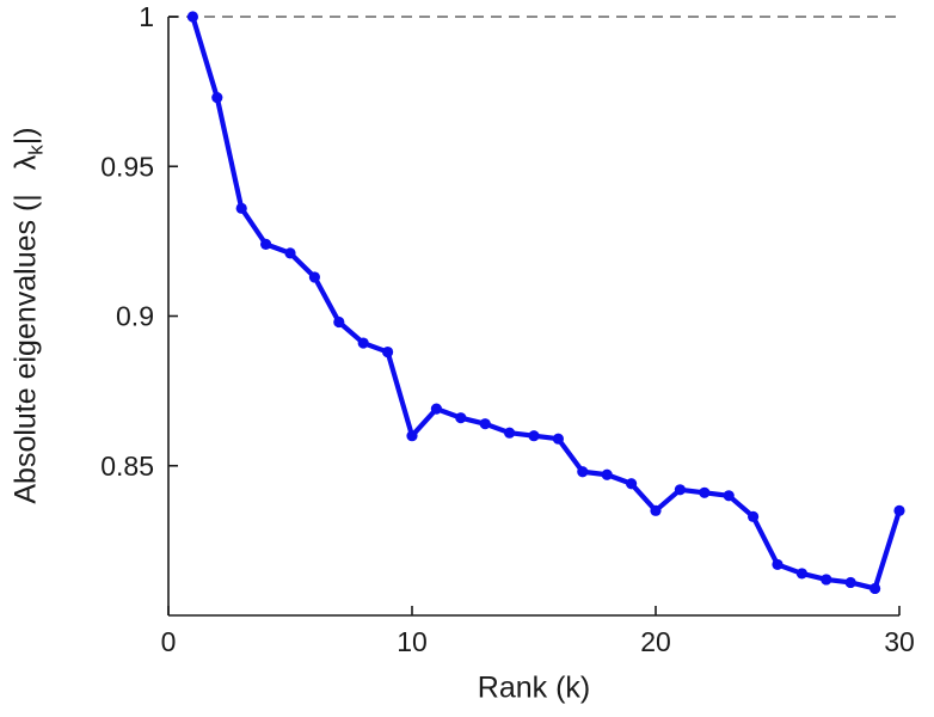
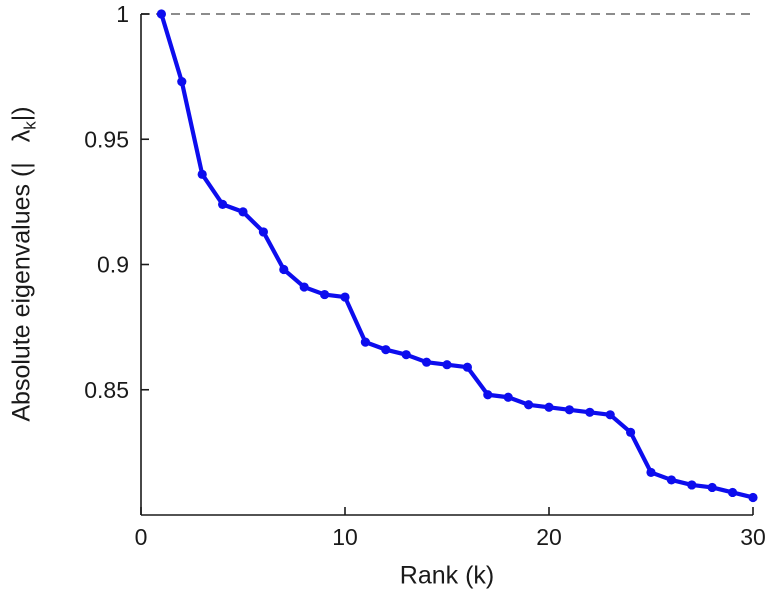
10: 0.860 -> 0.887
20: 0.835 -> 0.843
30: 0.835 -> 0.807
